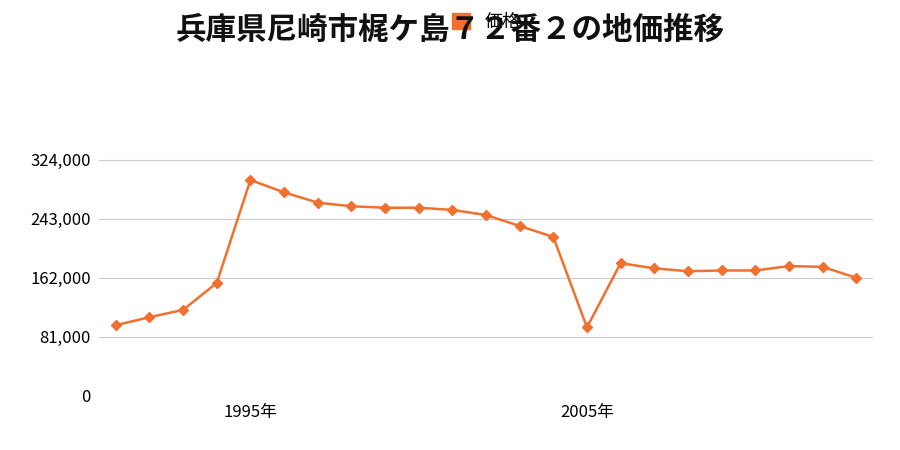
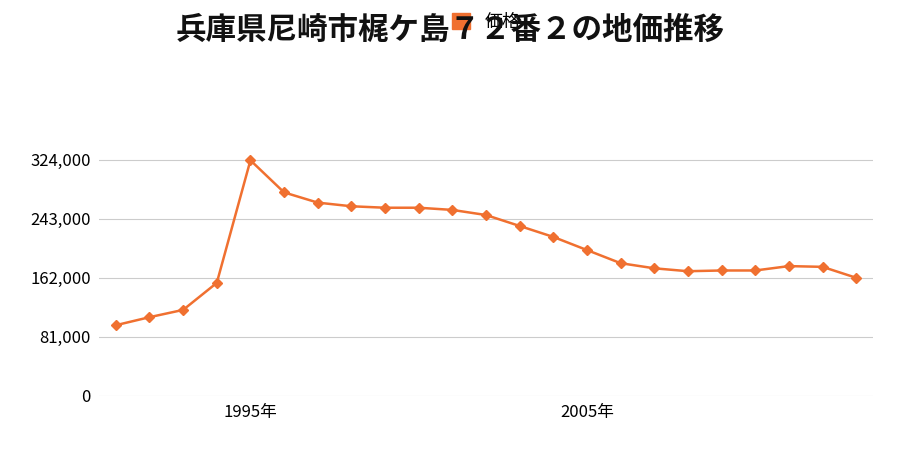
1995年: 296,000 -> 323,000
2005年: 94,000 -> 200,000
